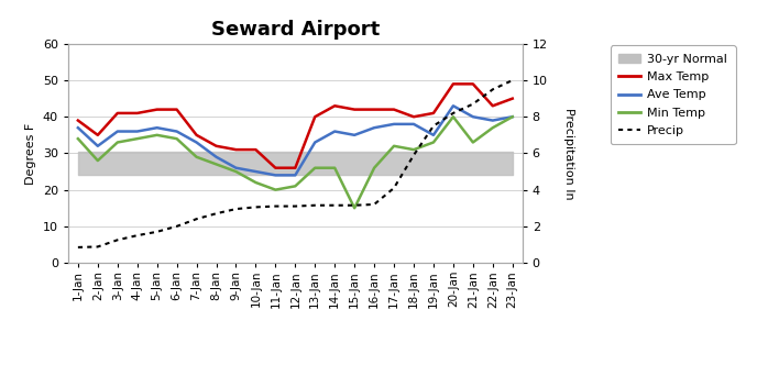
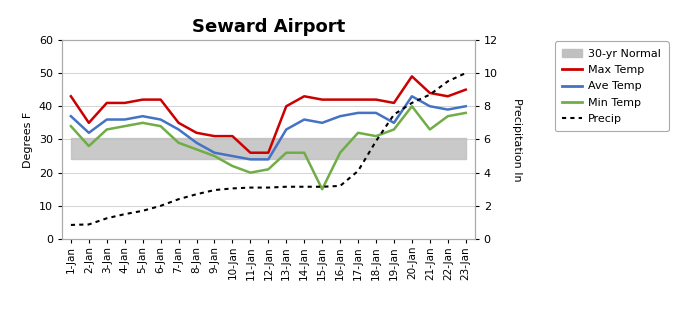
Max Temp/1-Jan: 39 -> 43
Max Temp/18-Jan: 40 -> 42
Max Temp/21-Jan: 49 -> 44
Min Temp/23-Jan: 40 -> 38
